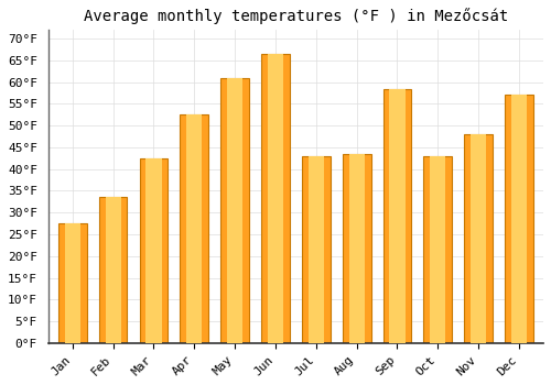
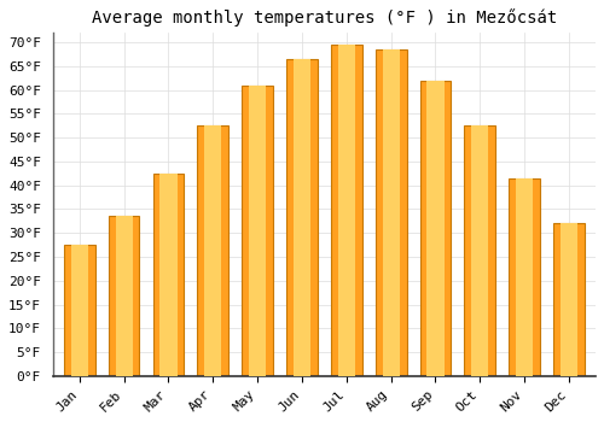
Jul: 43.0°F -> 69.5°F
Aug: 43.5°F -> 68.5°F
Sep: 58.5°F -> 62.0°F
Oct: 43.0°F -> 52.5°F
Nov: 48.0°F -> 41.5°F
Dec: 57.0°F -> 32.0°F
